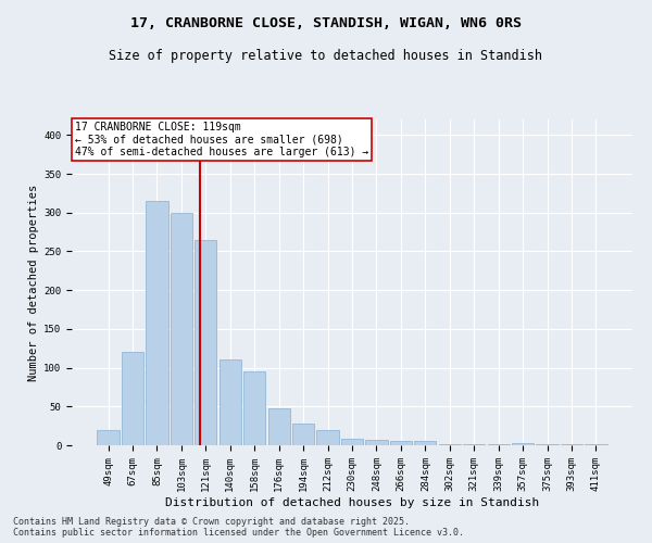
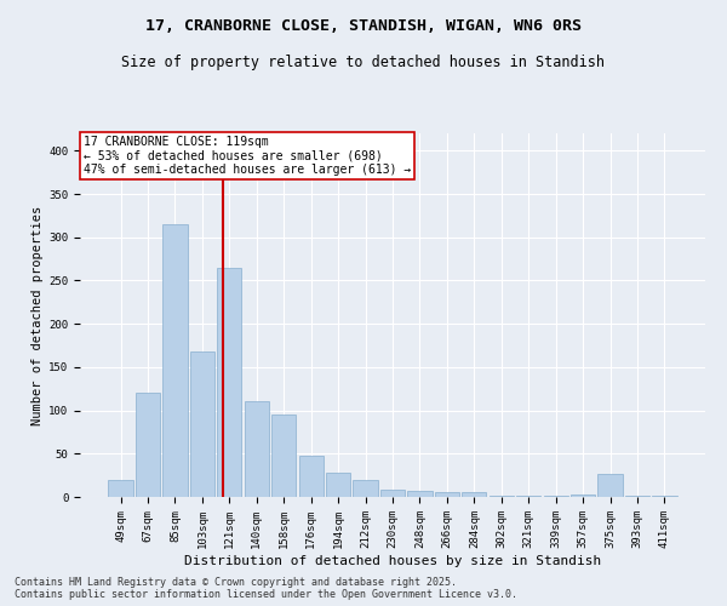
103sqm: 300 -> 168
375sqm: 1 -> 26
